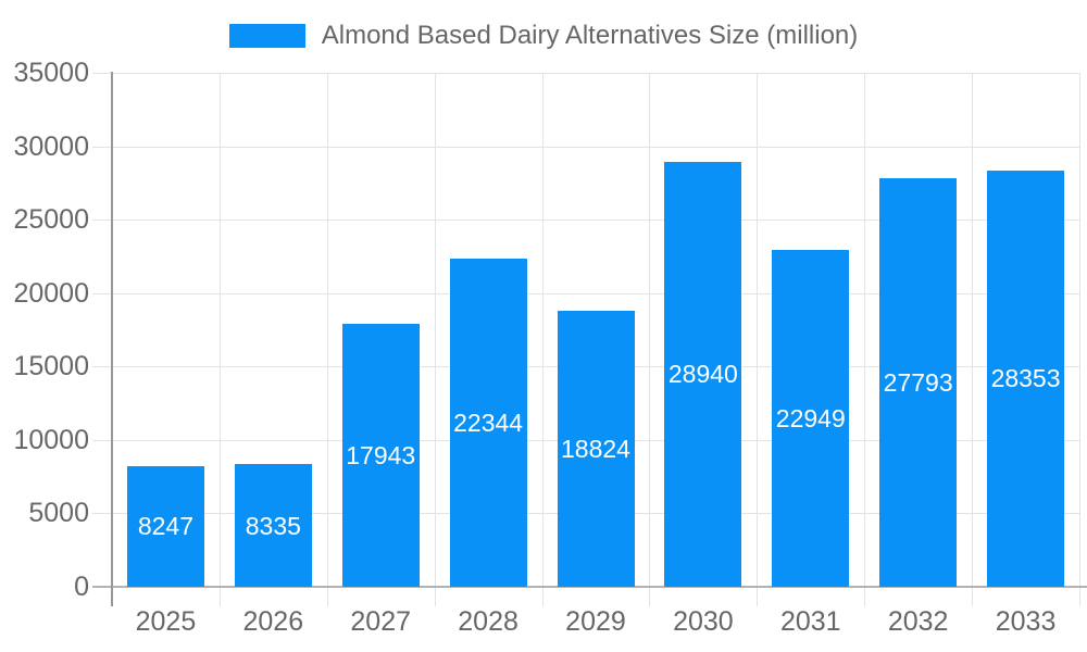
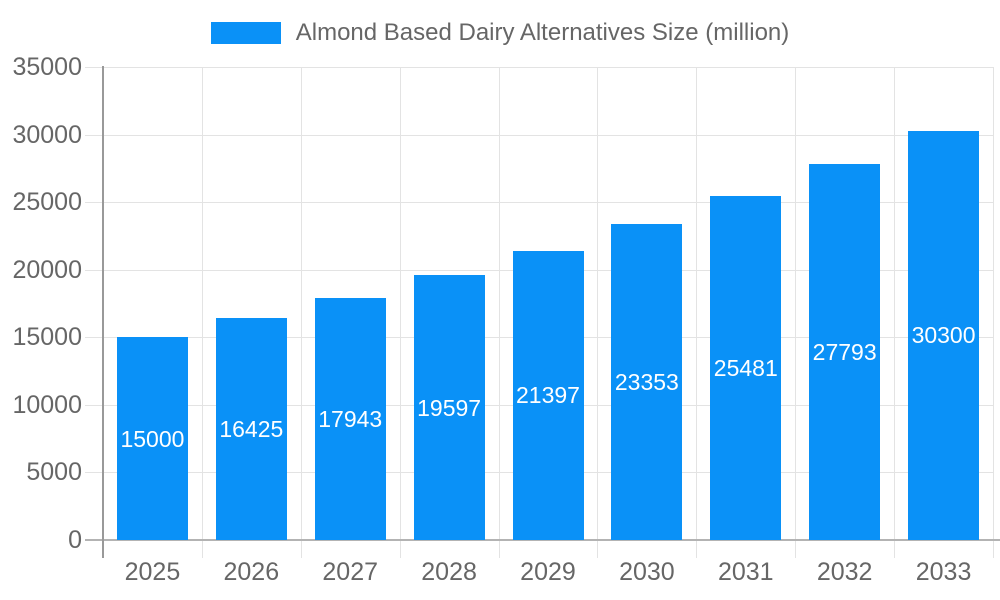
2025: 8247 -> 15000
2026: 8335 -> 16425
2028: 22344 -> 19597
2029: 18824 -> 21397
2030: 28940 -> 23353
2031: 22949 -> 25481
2033: 28353 -> 30300
